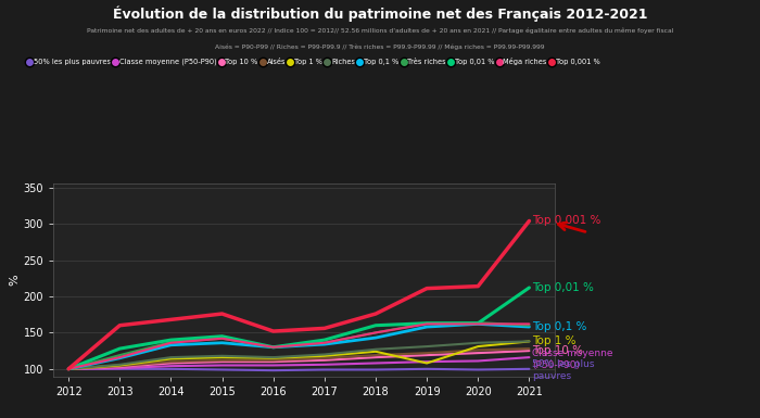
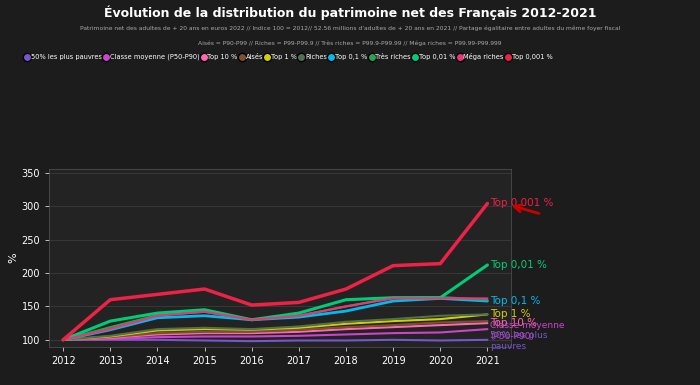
Top 1 %/2019: 108 -> 128
